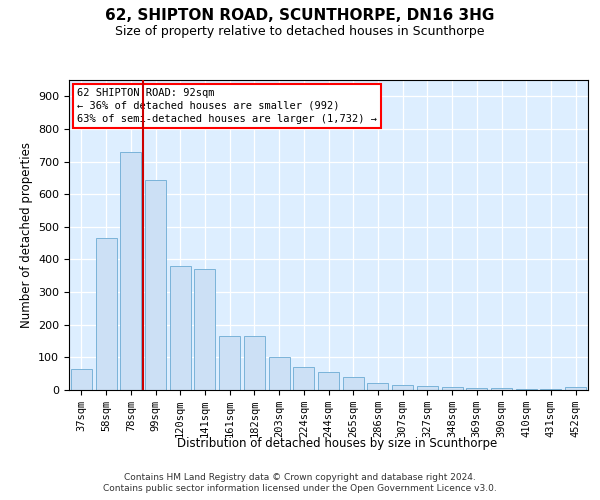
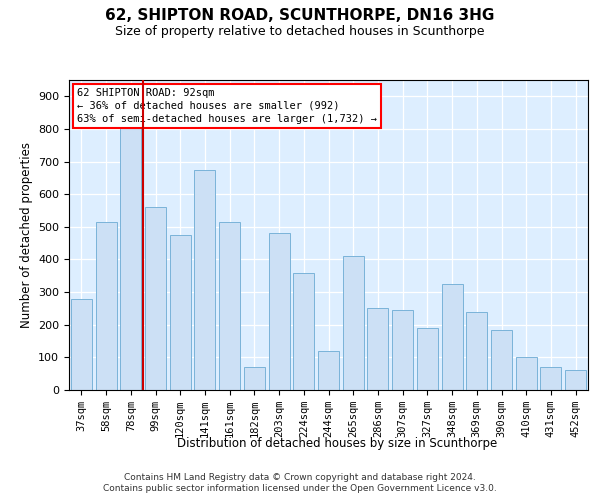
37sqm: 65 -> 280
58sqm: 465 -> 515
78sqm: 730 -> 810
99sqm: 645 -> 560
120sqm: 380 -> 475
141sqm: 370 -> 675
161sqm: 165 -> 515
182sqm: 165 -> 70
203sqm: 100 -> 480
224sqm: 70 -> 360
244sqm: 55 -> 120
265sqm: 40 -> 410
286sqm: 20 -> 250
307sqm: 15 -> 245
327sqm: 12 -> 190
348sqm: 8 -> 325
369sqm: 5 -> 240
390sqm: 5 -> 185
410sqm: 2 -> 100
431sqm: 2 -> 70
452sqm: 8 -> 60
